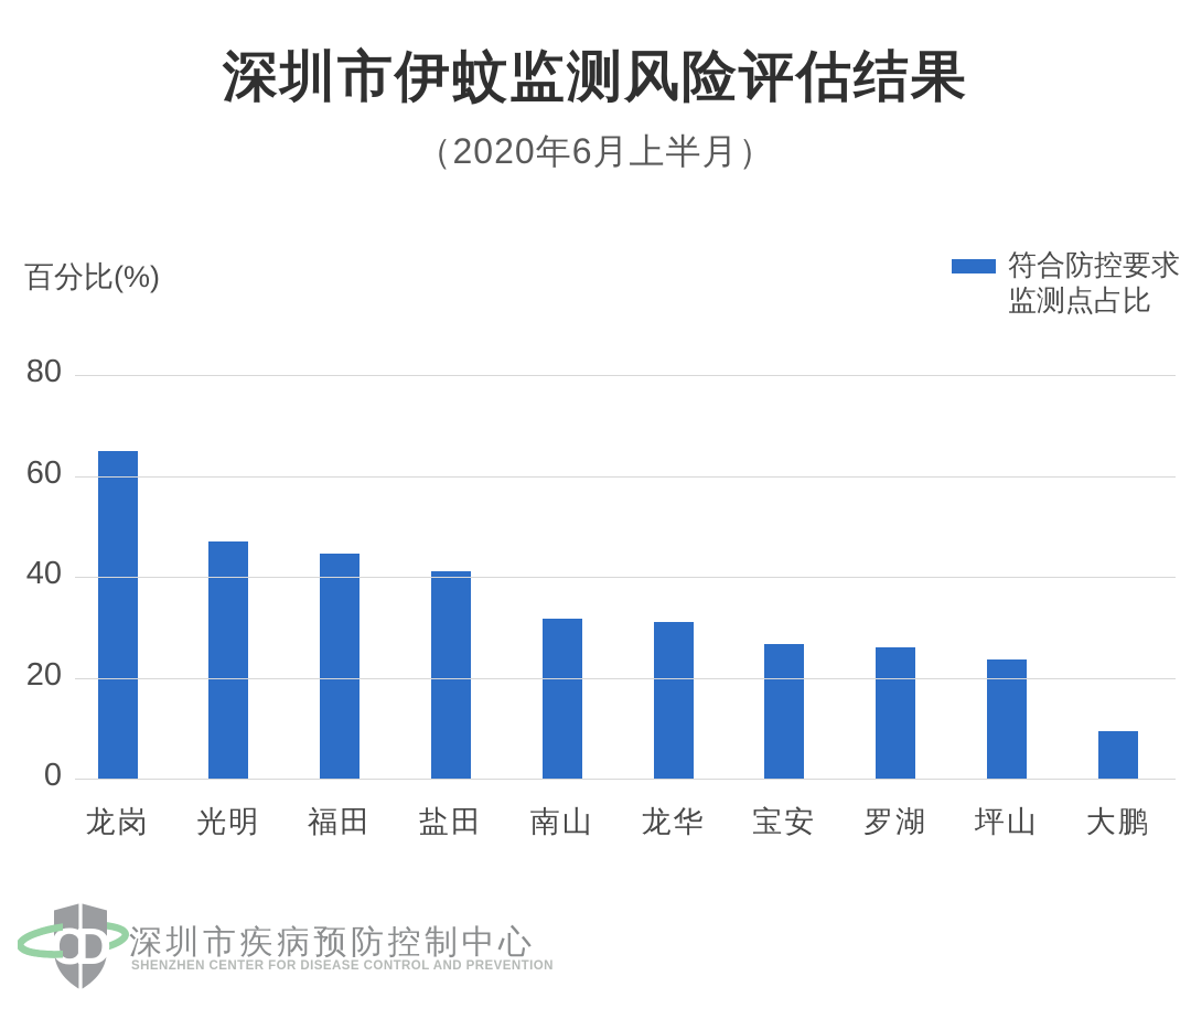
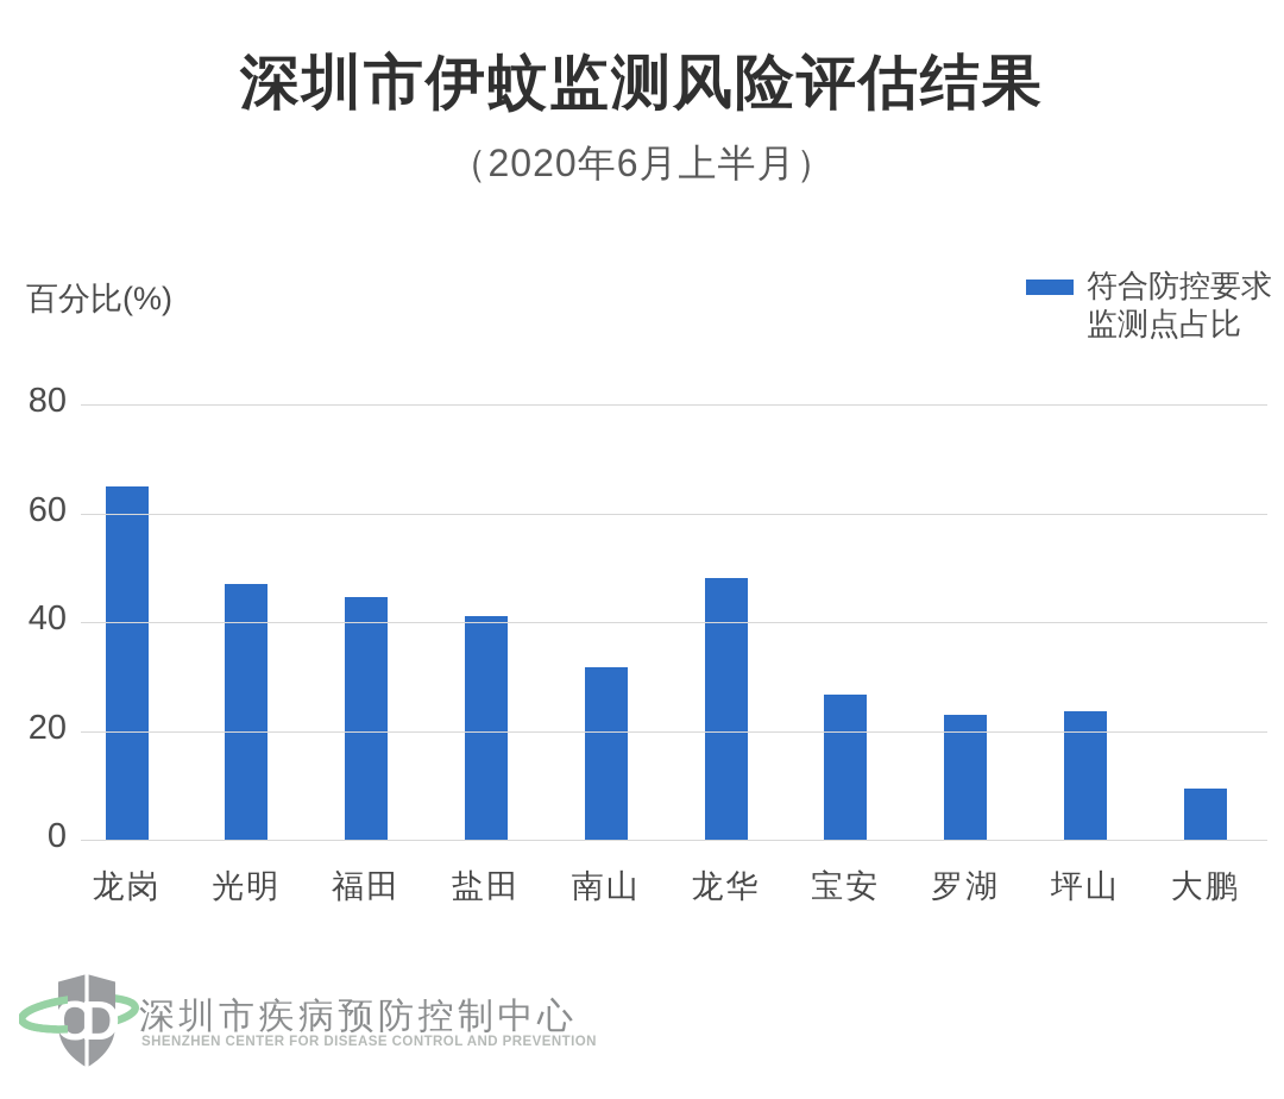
龙华: 31 -> 48
罗湖: 26 -> 23
